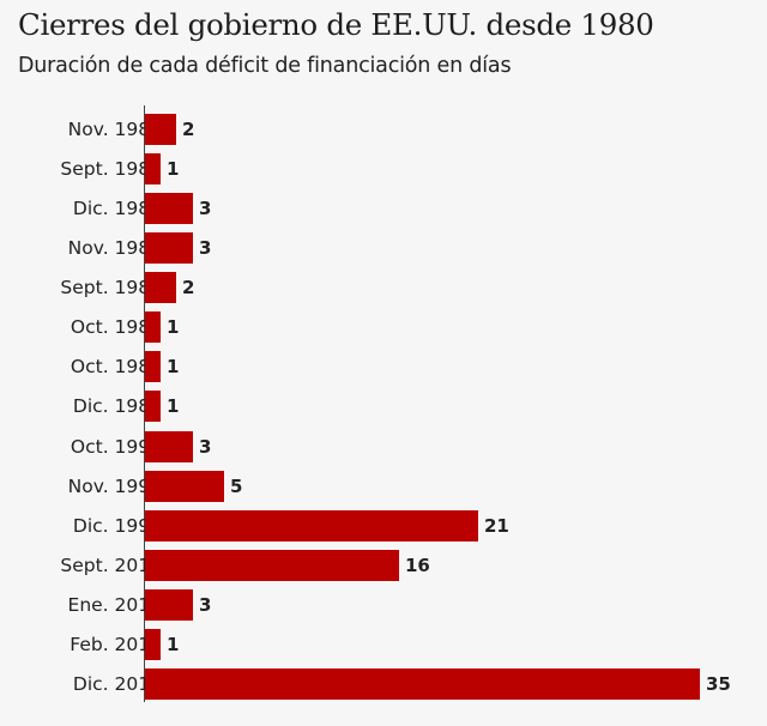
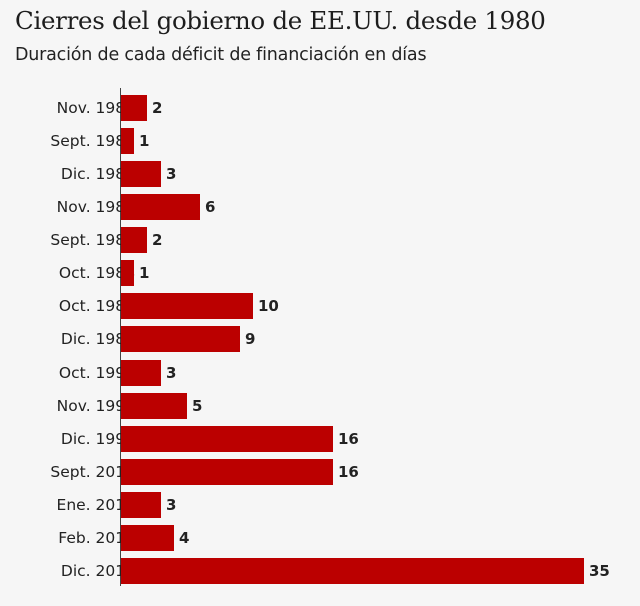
Nov. 1983: 3 -> 6
Oct. 1986: 1 -> 10
Dic. 1987: 1 -> 9
Dic. 1995: 21 -> 16
Feb. 2018: 1 -> 4
